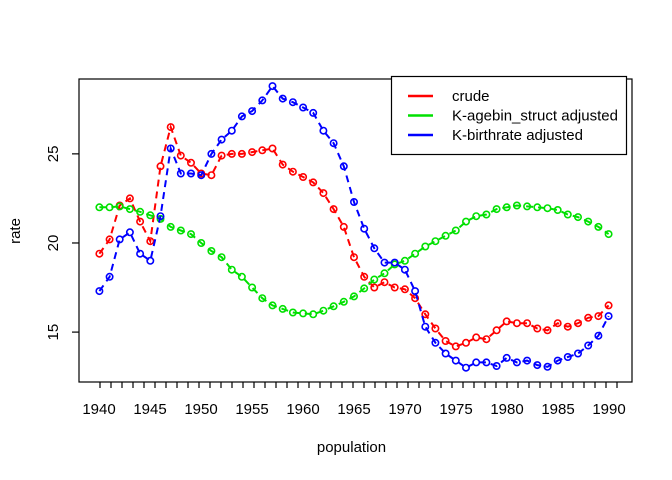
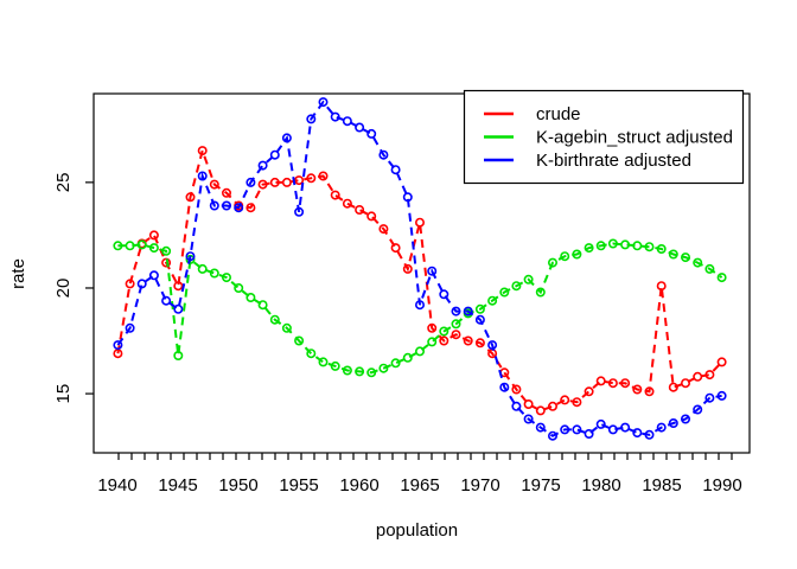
crude/1940: 19.4 -> 16.9
K-agebin_struct adjusted/1945: 21.6 -> 16.8
K-birthrate adjusted/1955: 27.4 -> 23.6
crude/1965: 19.2 -> 23.1
K-birthrate adjusted/1965: 22.3 -> 19.2
K-agebin_struct adjusted/1975: 20.7 -> 19.8
crude/1985: 15.5 -> 20.1
K-birthrate adjusted/1990: 15.9 -> 14.9
